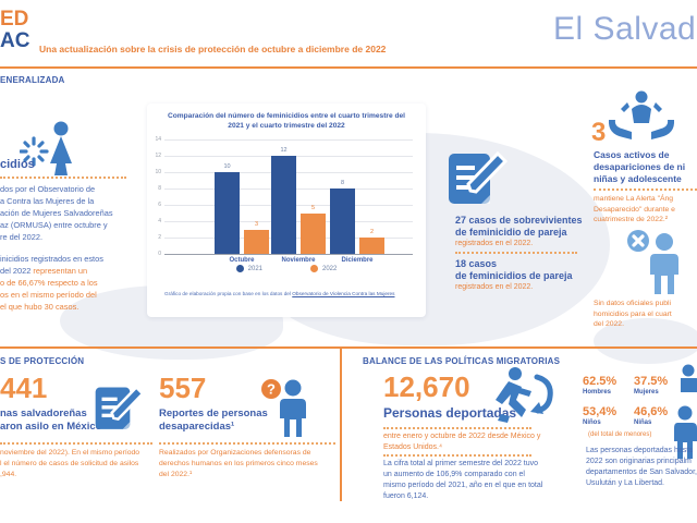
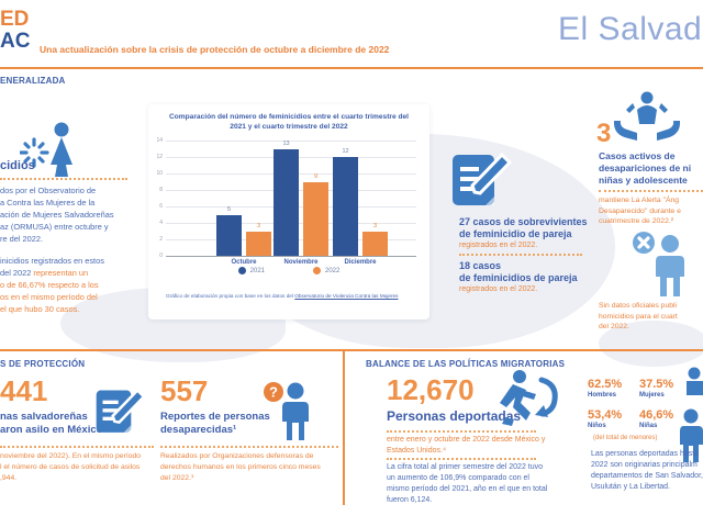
2021/Octubre: 10 -> 5
2021/Noviembre: 12 -> 13
2022/Noviembre: 5 -> 9
2021/Diciembre: 8 -> 12
2022/Diciembre: 2 -> 3
